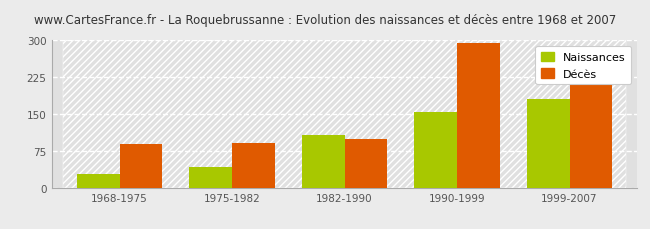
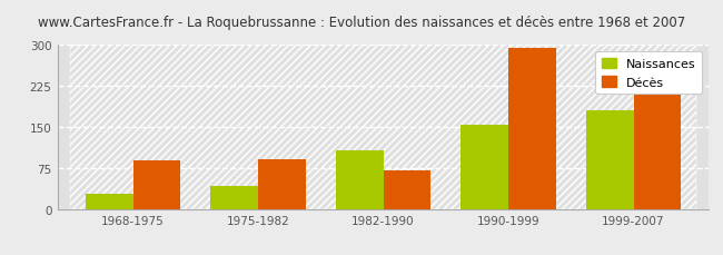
Décès/1982-1990: 100 -> 70
